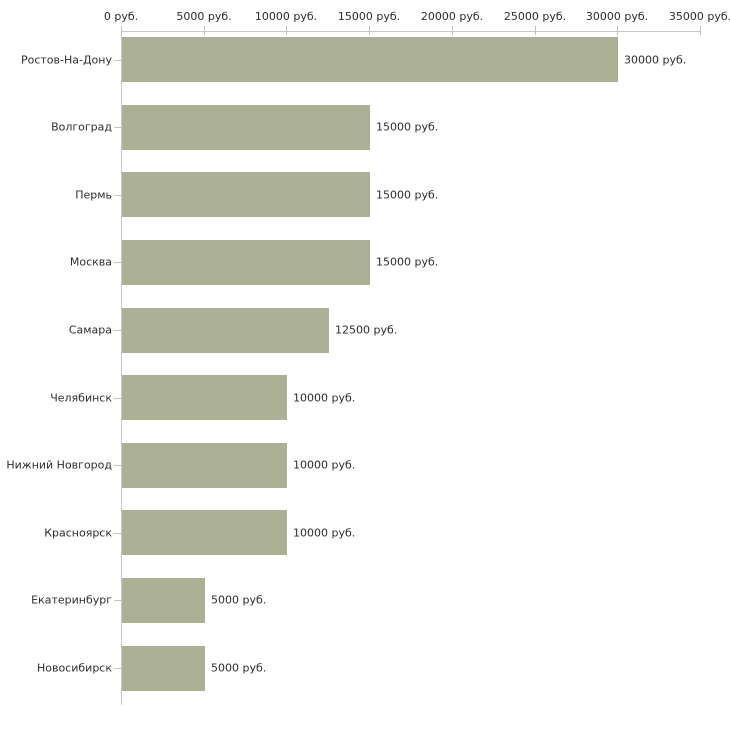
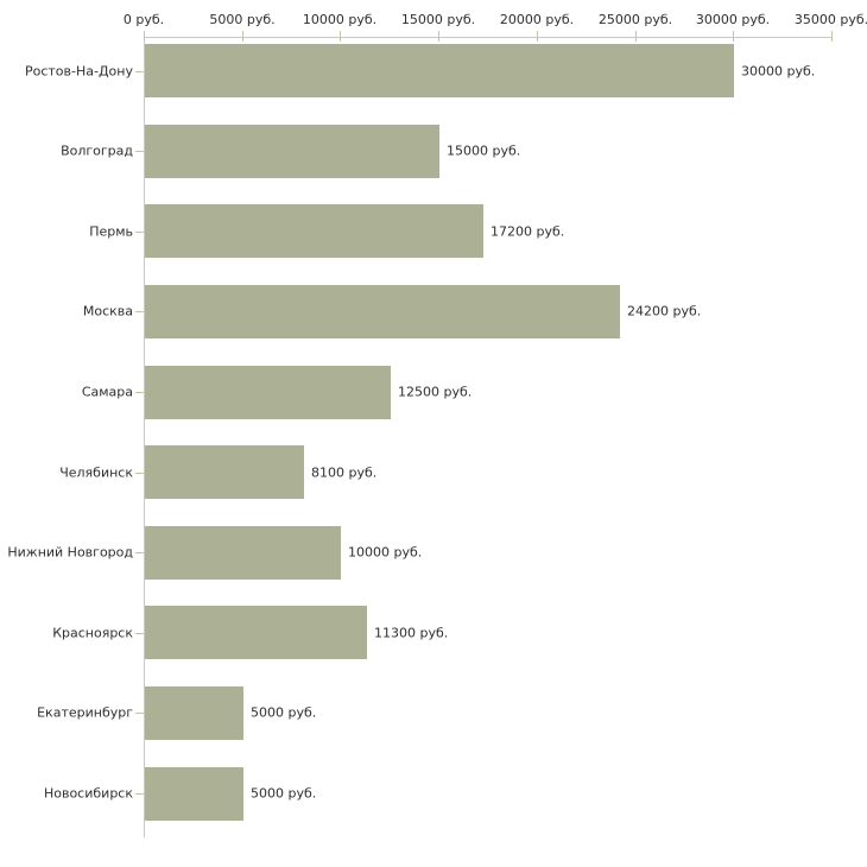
Пермь: 15000 -> 17200
Москва: 15000 -> 24200
Челябинск: 10000 -> 8100
Красноярск: 10000 -> 11300
